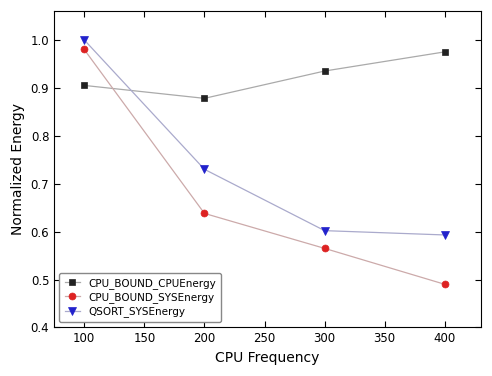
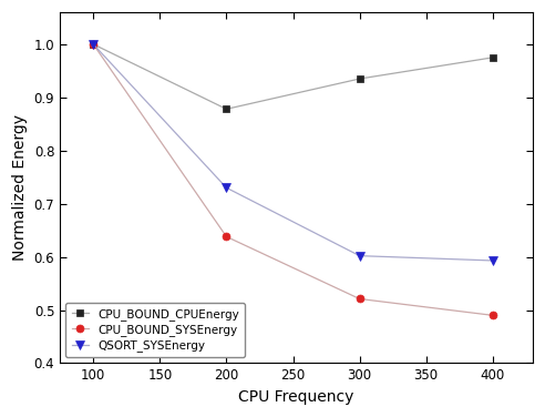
CPU_BOUND_CPUEnergy/100: 0.905 -> 1.000
CPU_BOUND_SYSEnergy/100: 0.980 -> 1.000
CPU_BOUND_SYSEnergy/300: 0.565 -> 0.521
